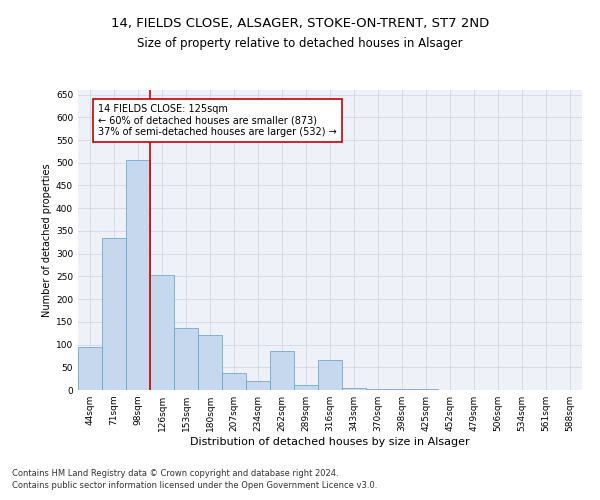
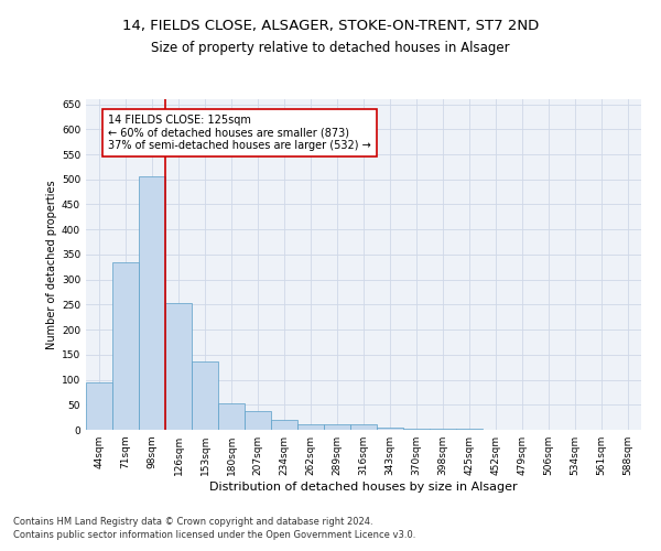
180sqm: 120 -> 53
262sqm: 85 -> 10
316sqm: 65 -> 10
